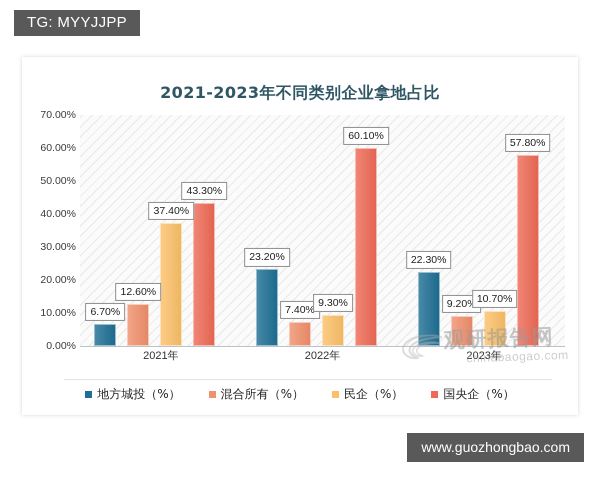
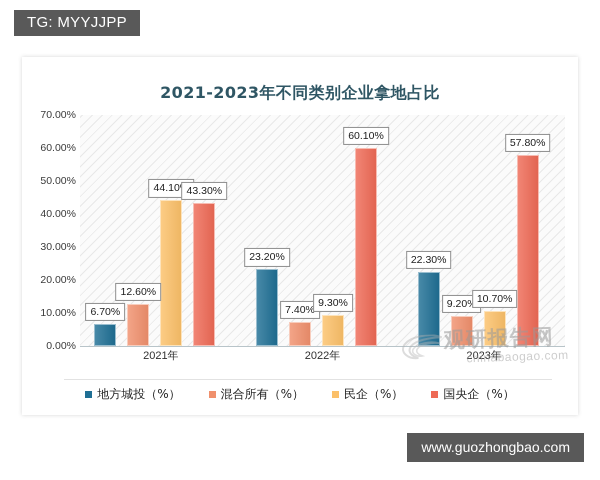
民企（%）/2021年: 37.40% -> 44.10%
